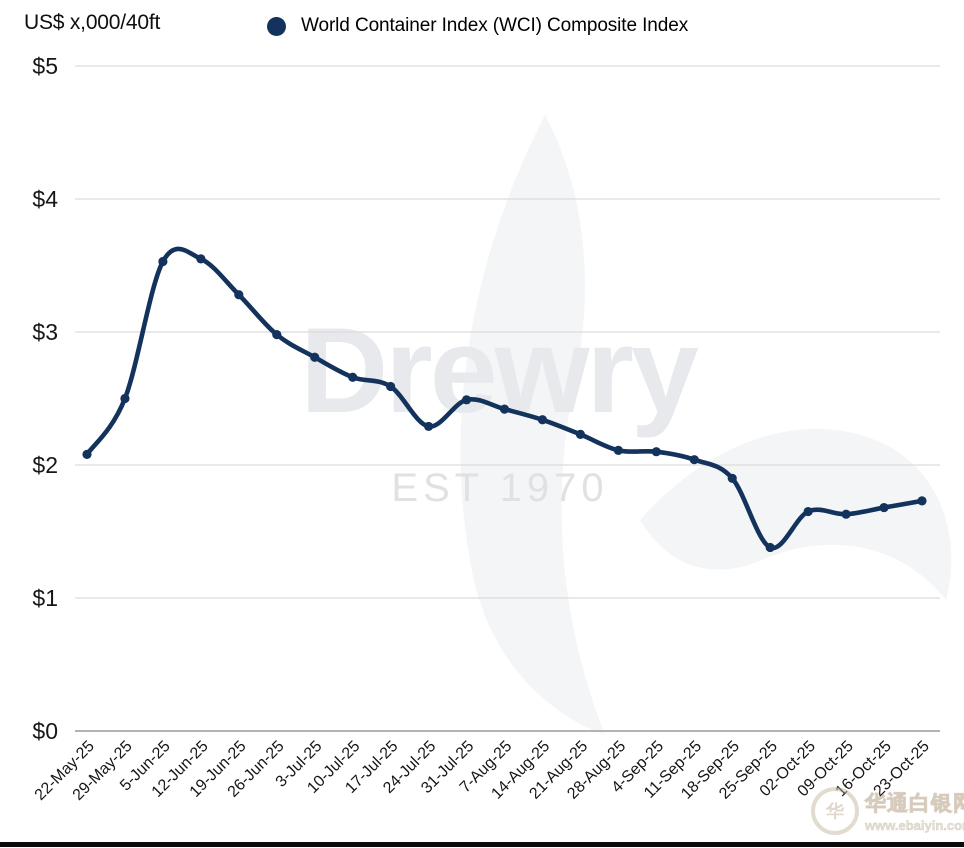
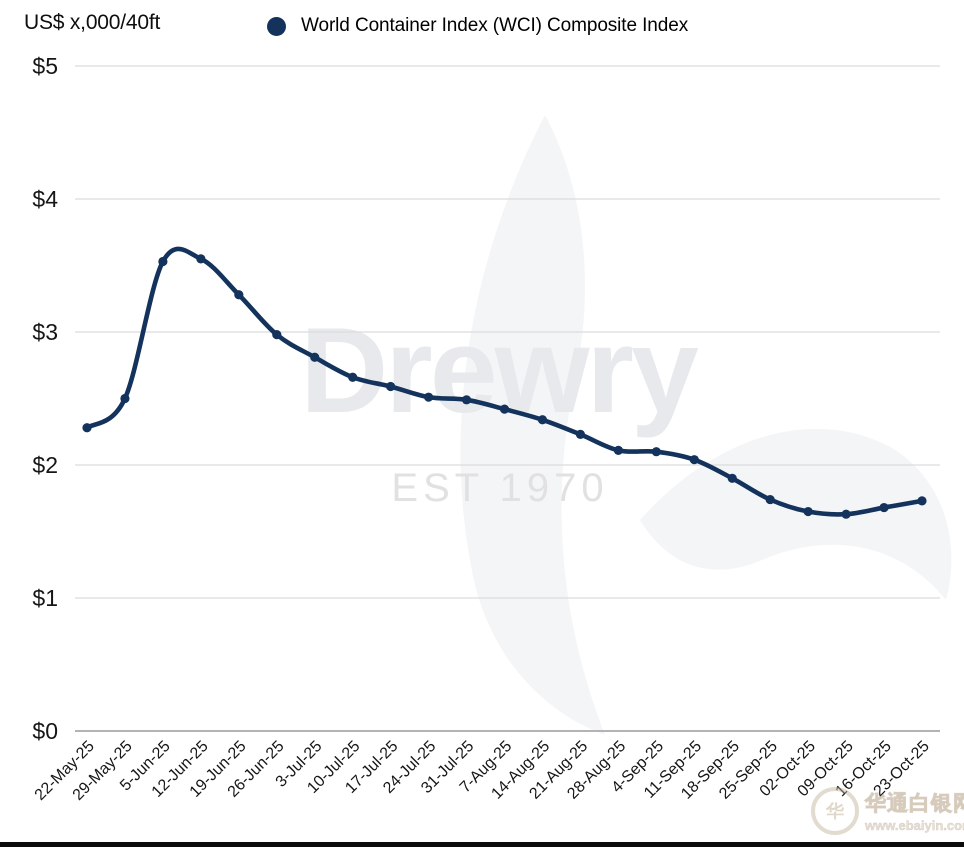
22-May-25: $2.08 -> $2.28
24-Jul-25: $2.29 -> $2.51
25-Sep-25: $1.38 -> $1.74
